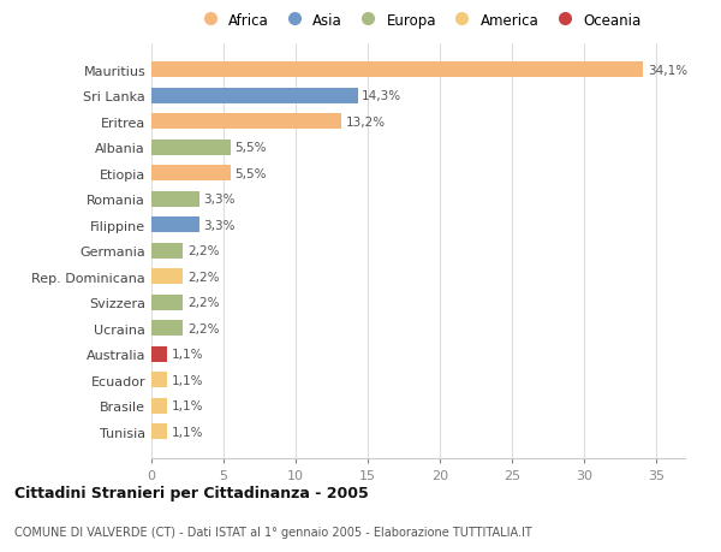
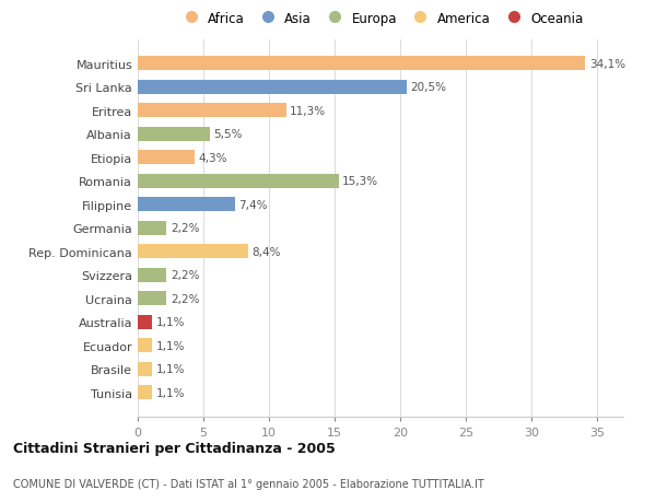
Sri Lanka: 14,3% -> 20,5%
Eritrea: 13,2% -> 11,3%
Etiopia: 5,5% -> 4,3%
Romania: 3,3% -> 15,3%
Filippine: 3,3% -> 7,4%
Rep. Dominicana: 2,2% -> 8,4%
